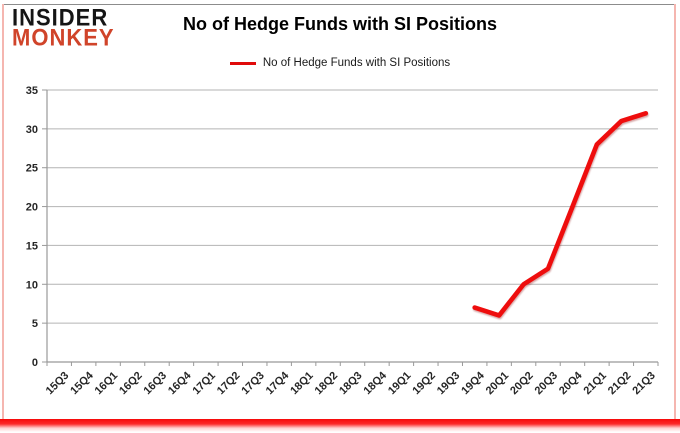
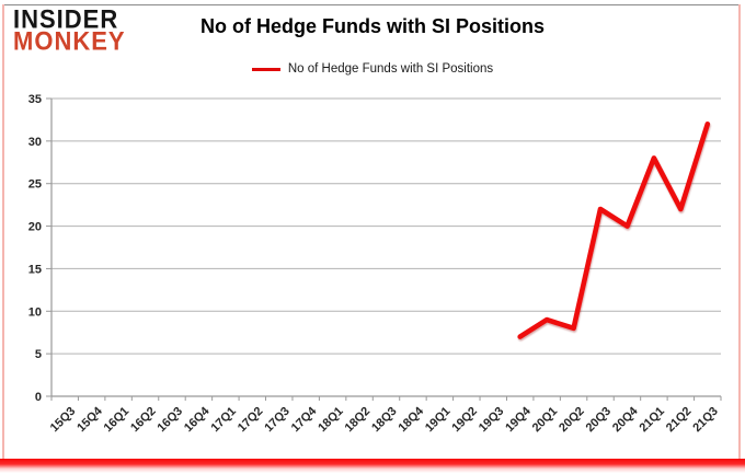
20Q1: 6 -> 9
20Q2: 10 -> 8
20Q3: 12 -> 22
21Q2: 31 -> 22
